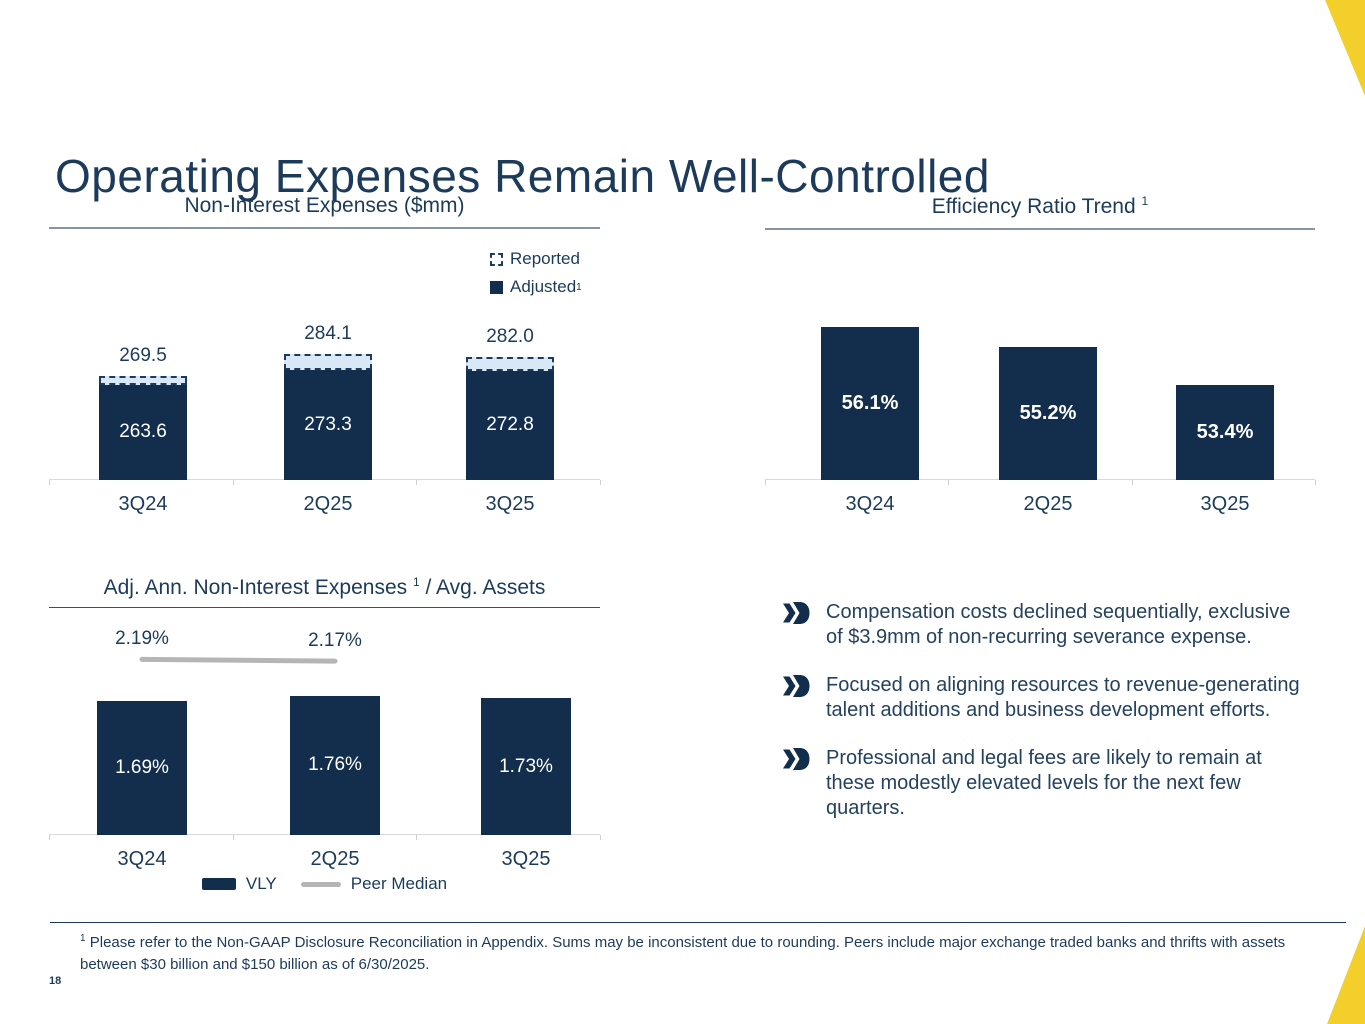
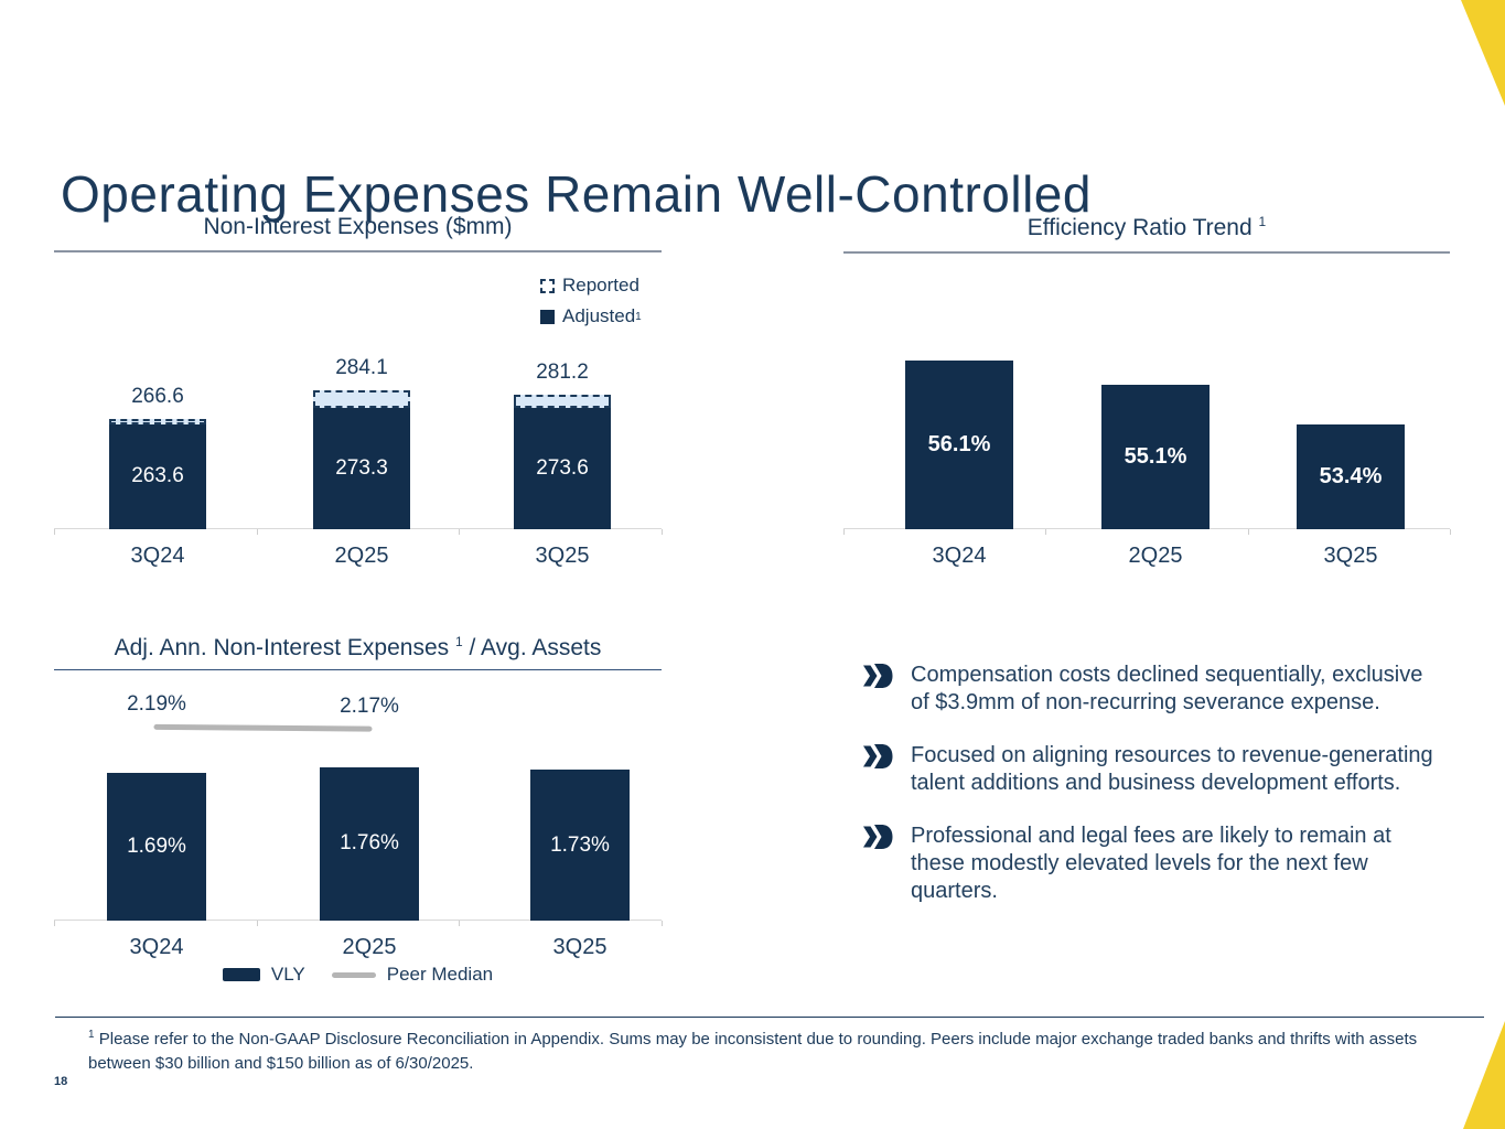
Non-Interest Expenses ($mm)/Reported/3Q24: 269.5 -> 266.6
Non-Interest Expenses ($mm)/Reported/3Q25: 282.0 -> 281.2
Non-Interest Expenses ($mm)/Adjusted/3Q25: 272.8 -> 273.6
Efficiency Ratio Trend/2Q25: 55.2% -> 55.1%
